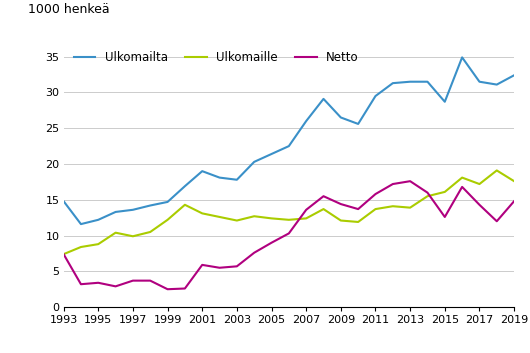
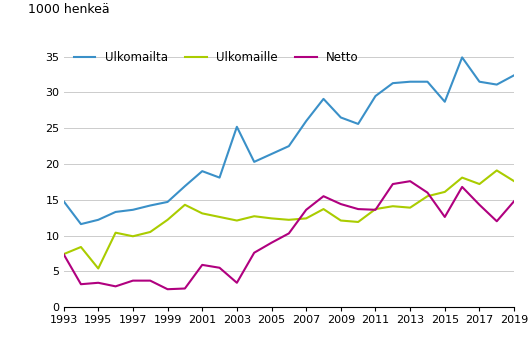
Ulkomaille/1995: 8.8 -> 5.4
Ulkomailta/2003: 17.8 -> 25.2
Netto/2003: 5.7 -> 3.4
Netto/2011: 15.8 -> 13.6
